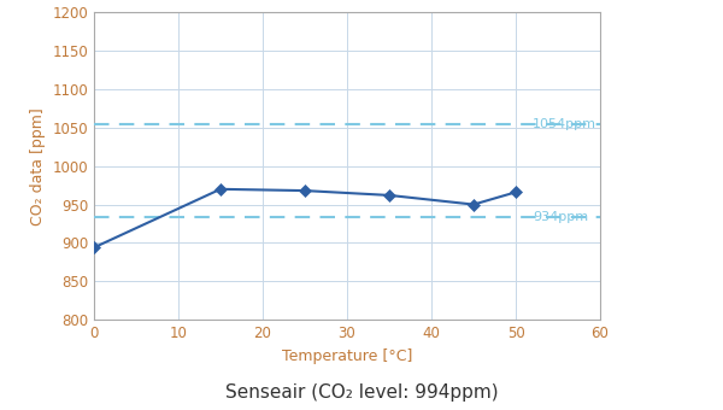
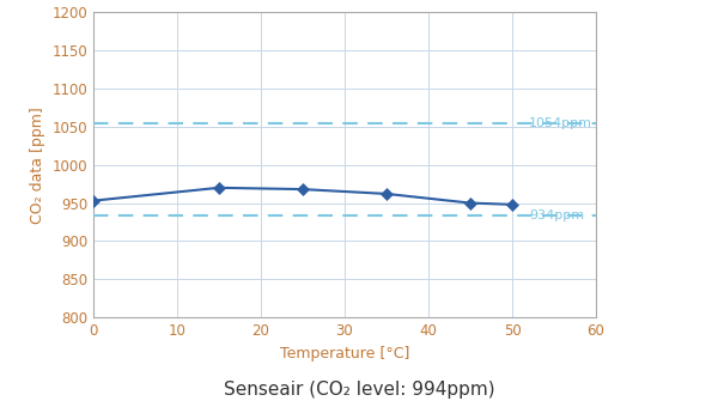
0: 894 -> 953
50: 966 -> 948
